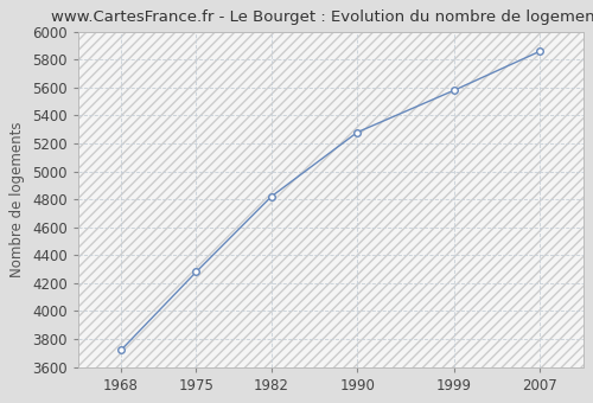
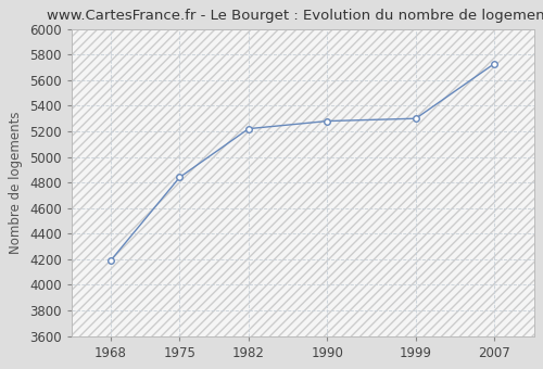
1968: 3720 -> 4190
1975: 4280 -> 4840
1982: 4820 -> 5220
1999: 5580 -> 5300
2007: 5860 -> 5730
